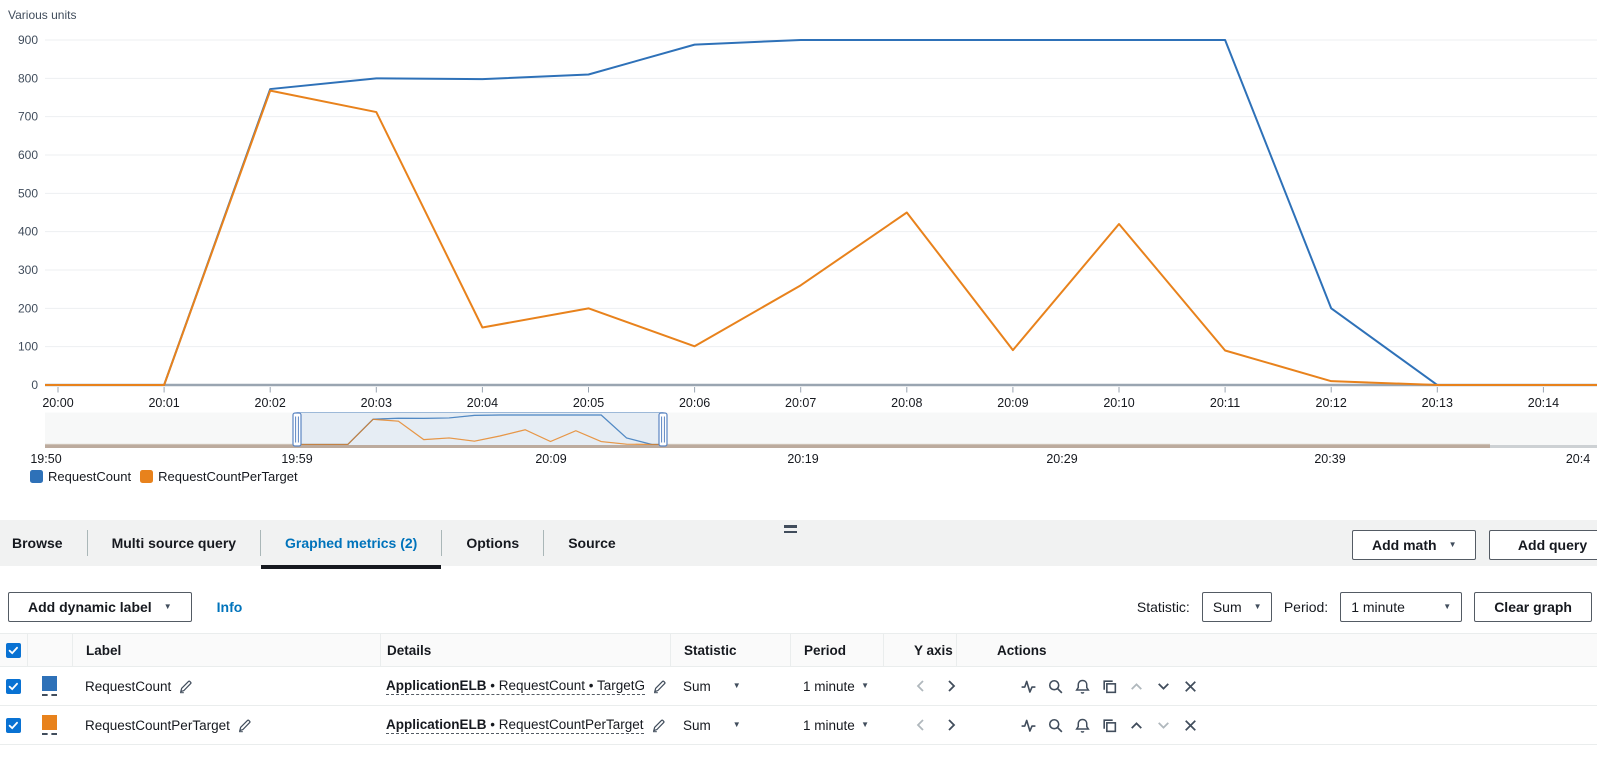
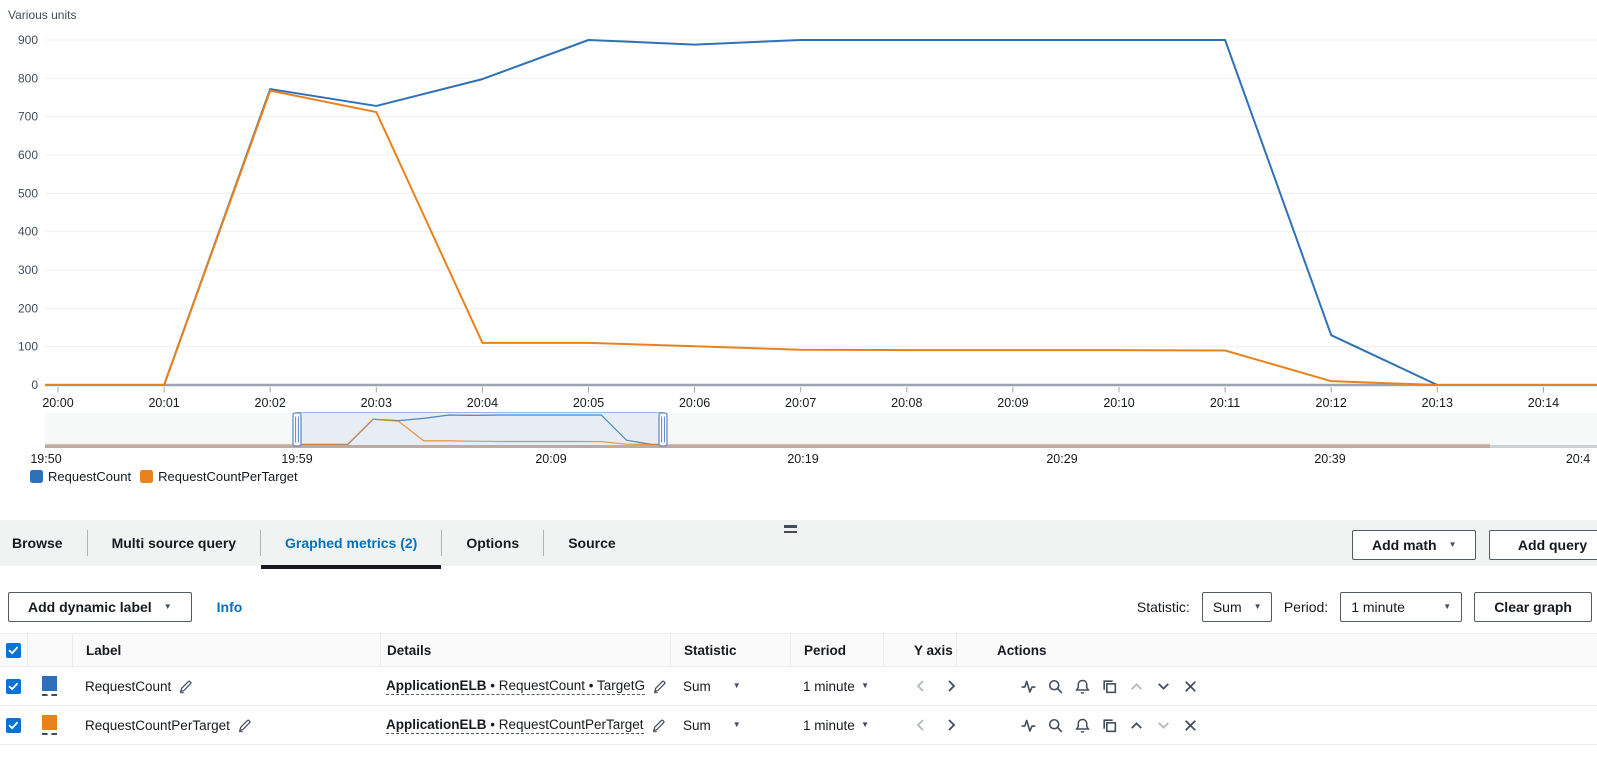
RequestCount/20:03: 800 -> 730
RequestCountPerTarget/20:04: 150 -> 110
RequestCount/20:05: 810 -> 900
RequestCountPerTarget/20:05: 200 -> 110
RequestCountPerTarget/20:07: 260 -> 90
RequestCountPerTarget/20:08: 450 -> 90
RequestCountPerTarget/20:10: 420 -> 90
RequestCount/20:12: 200 -> 130
